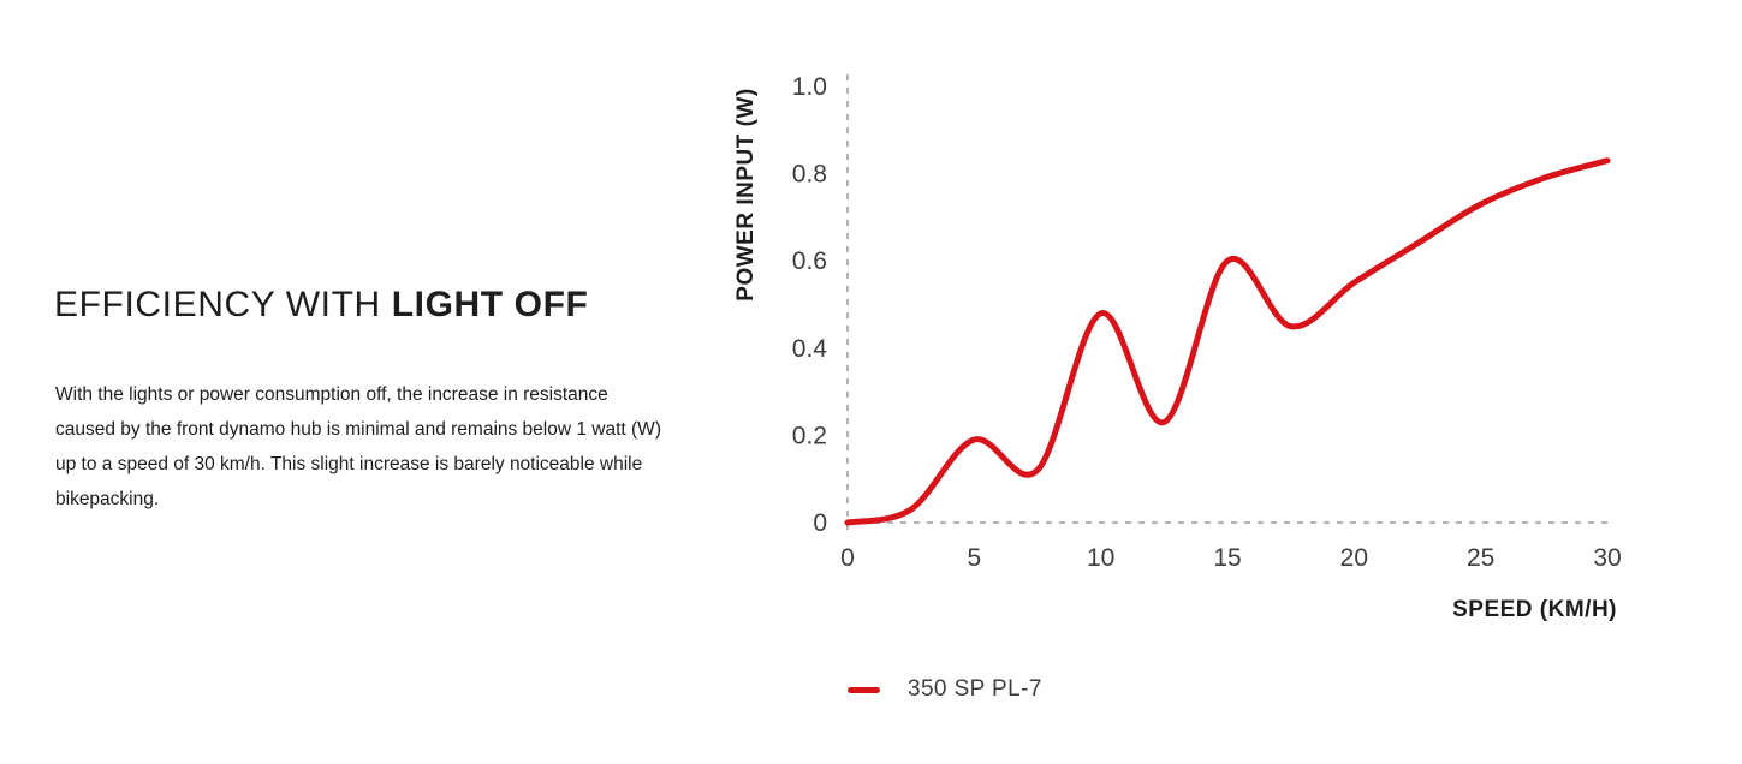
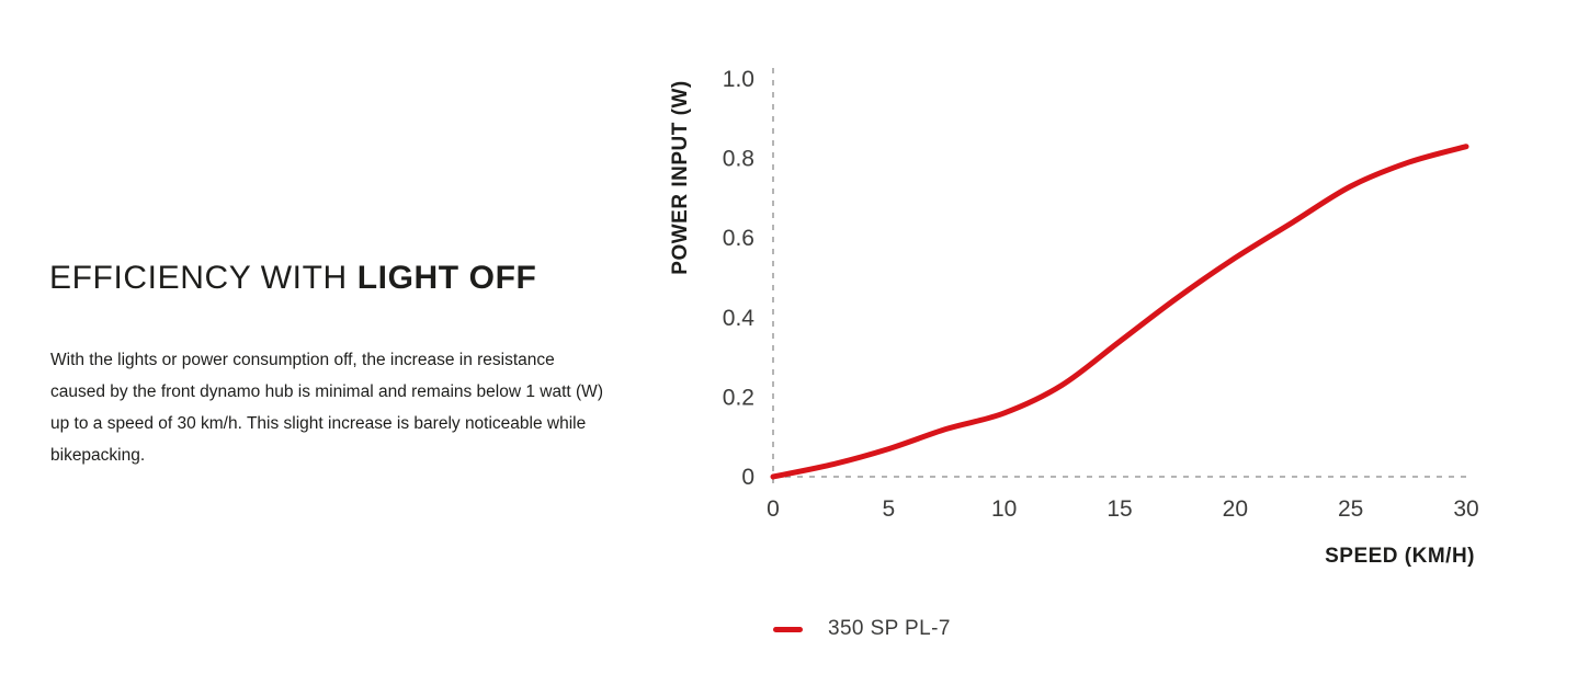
5: 0.19 -> 0.07
10: 0.48 -> 0.16
15: 0.60 -> 0.34
